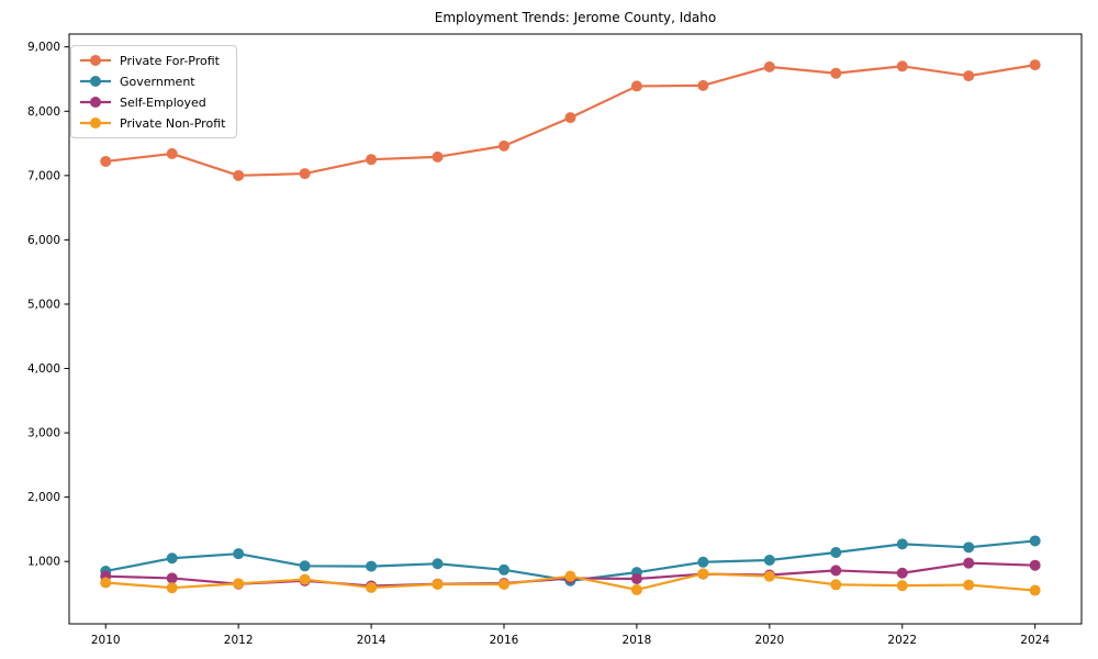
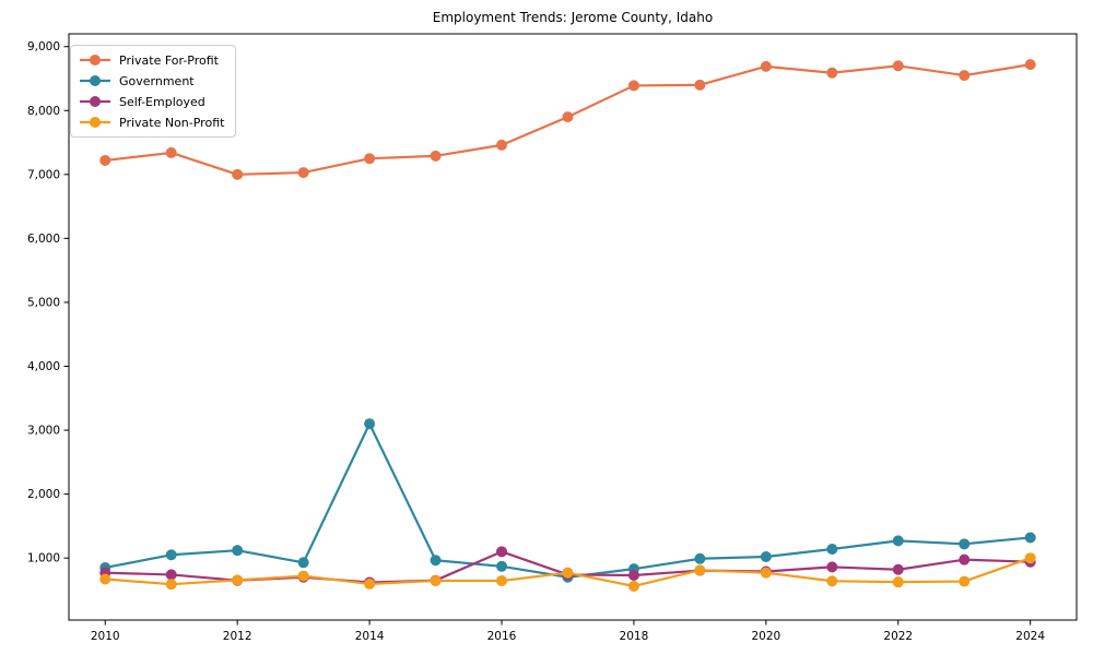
Government/2014: 900 -> 3100
Self-Employed/2016: 700 -> 1100
Private Non-Profit/2024: 600 -> 1000
